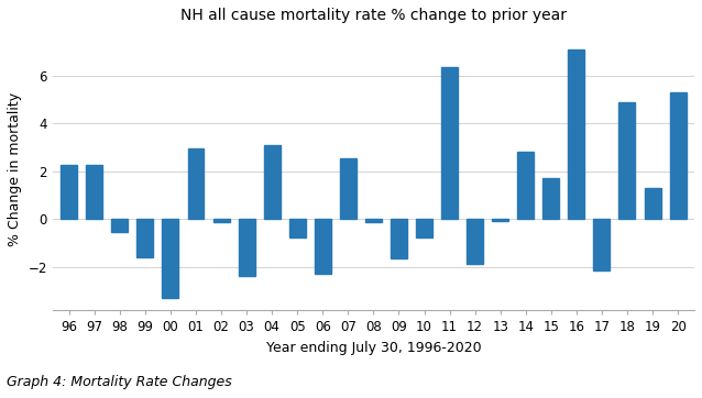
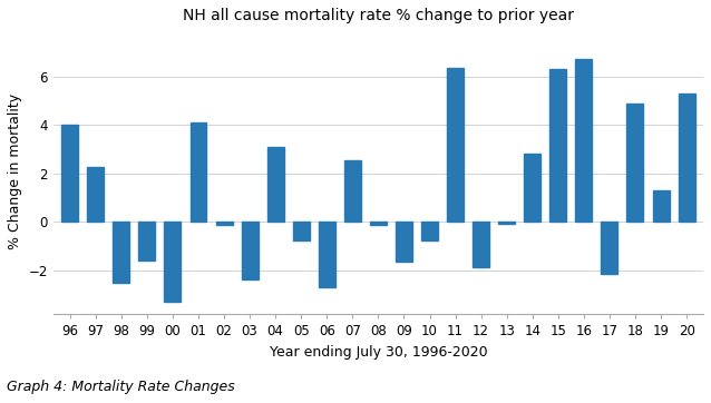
96: 2.25 -> 4.00
98: -0.55 -> -2.50
01: 2.95 -> 4.10
06: -2.25 -> -2.70
15: 1.70 -> 6.30
16: 7.10 -> 6.70
